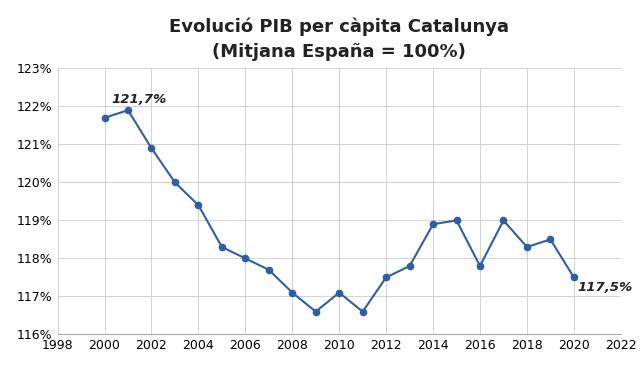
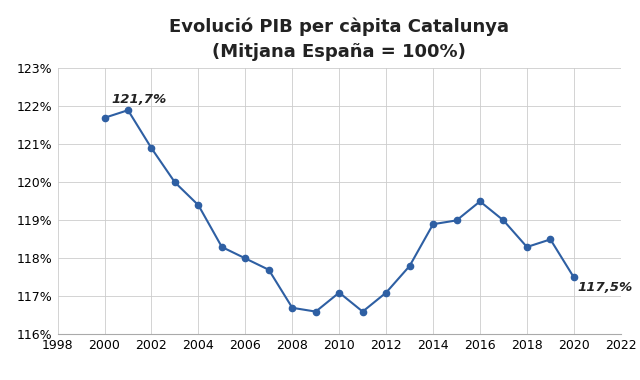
2008: 117.1% -> 116.7%
2012: 117.5% -> 117.1%
2016: 117.8% -> 119.5%
